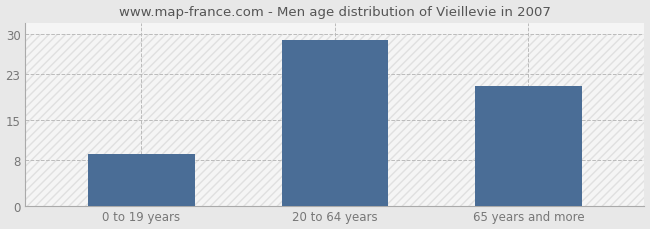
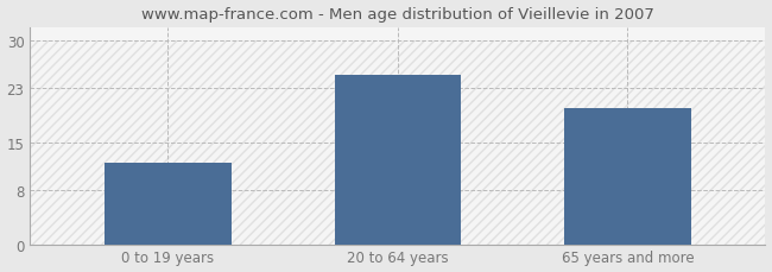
0 to 19 years: 9 -> 12
20 to 64 years: 29 -> 25
65 years and more: 21 -> 20
